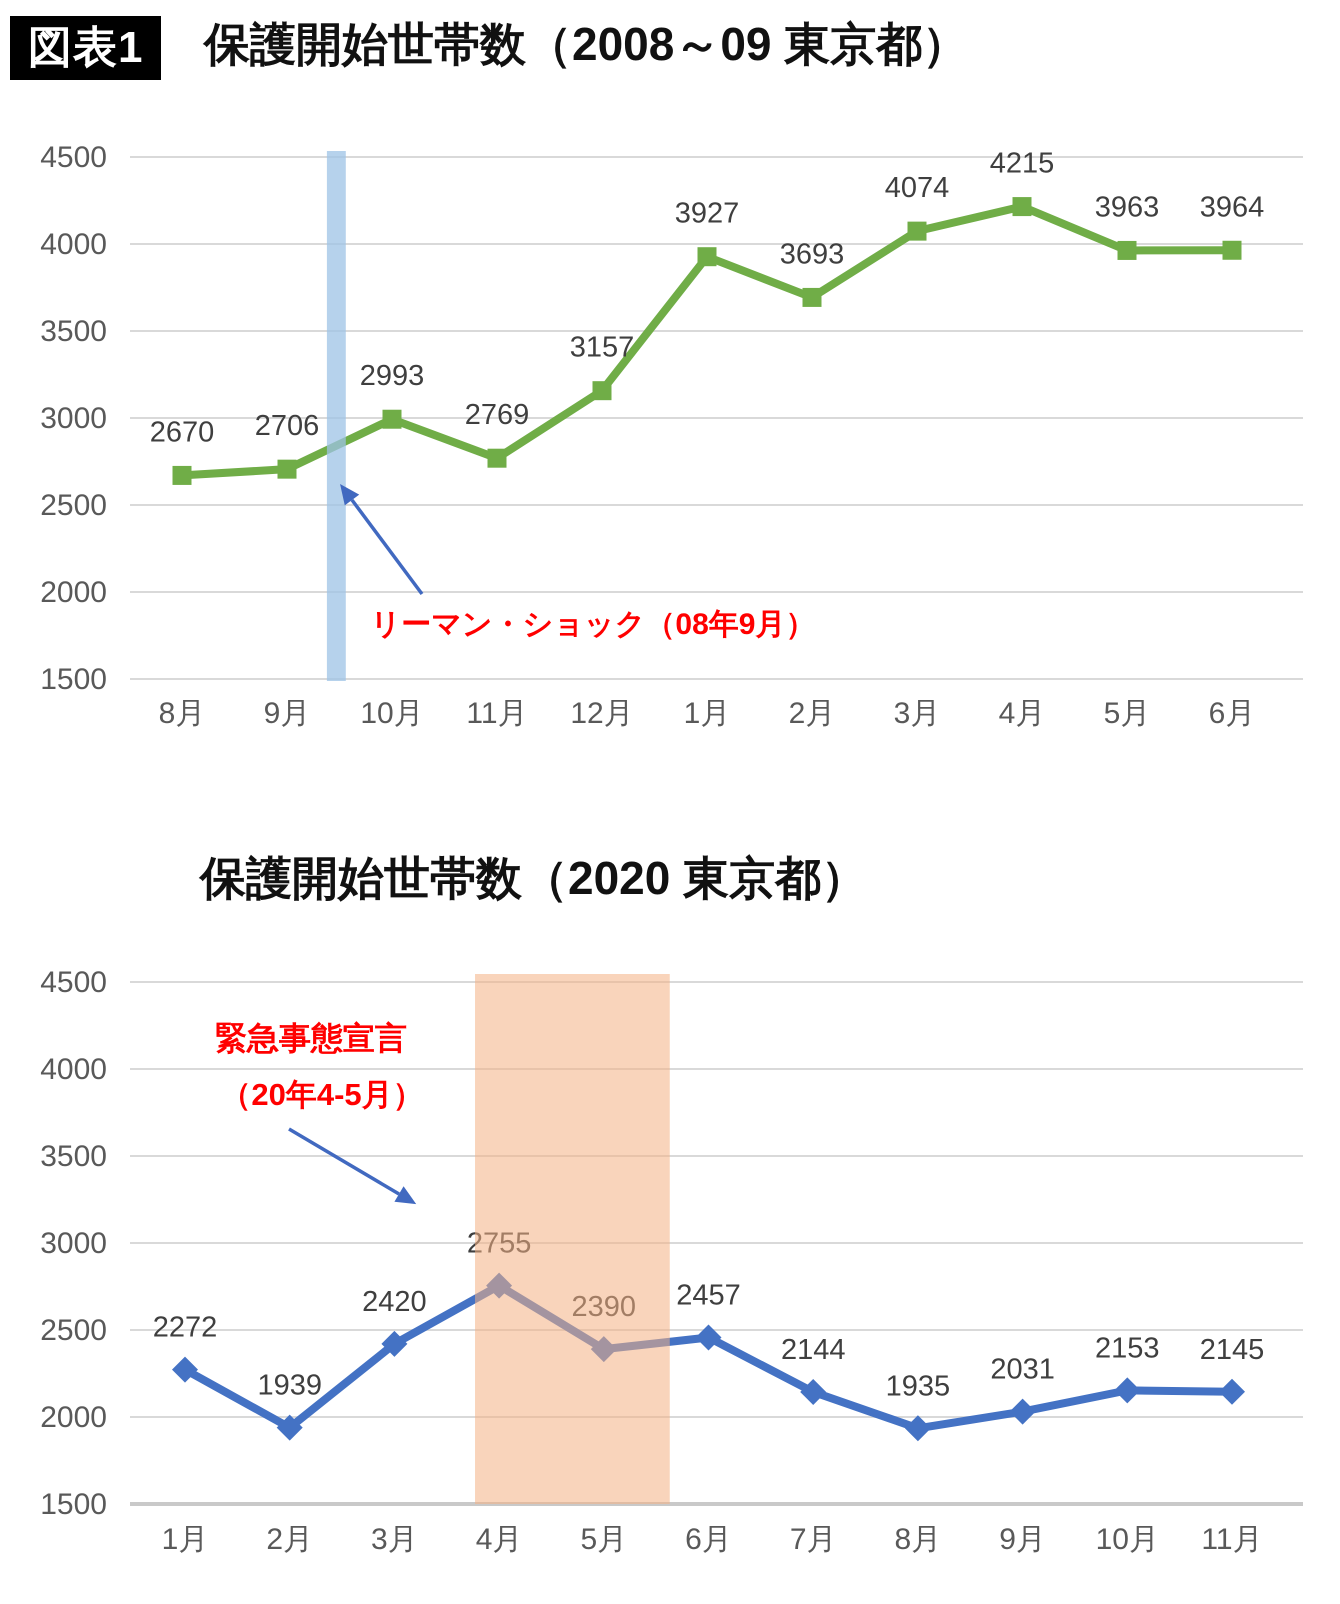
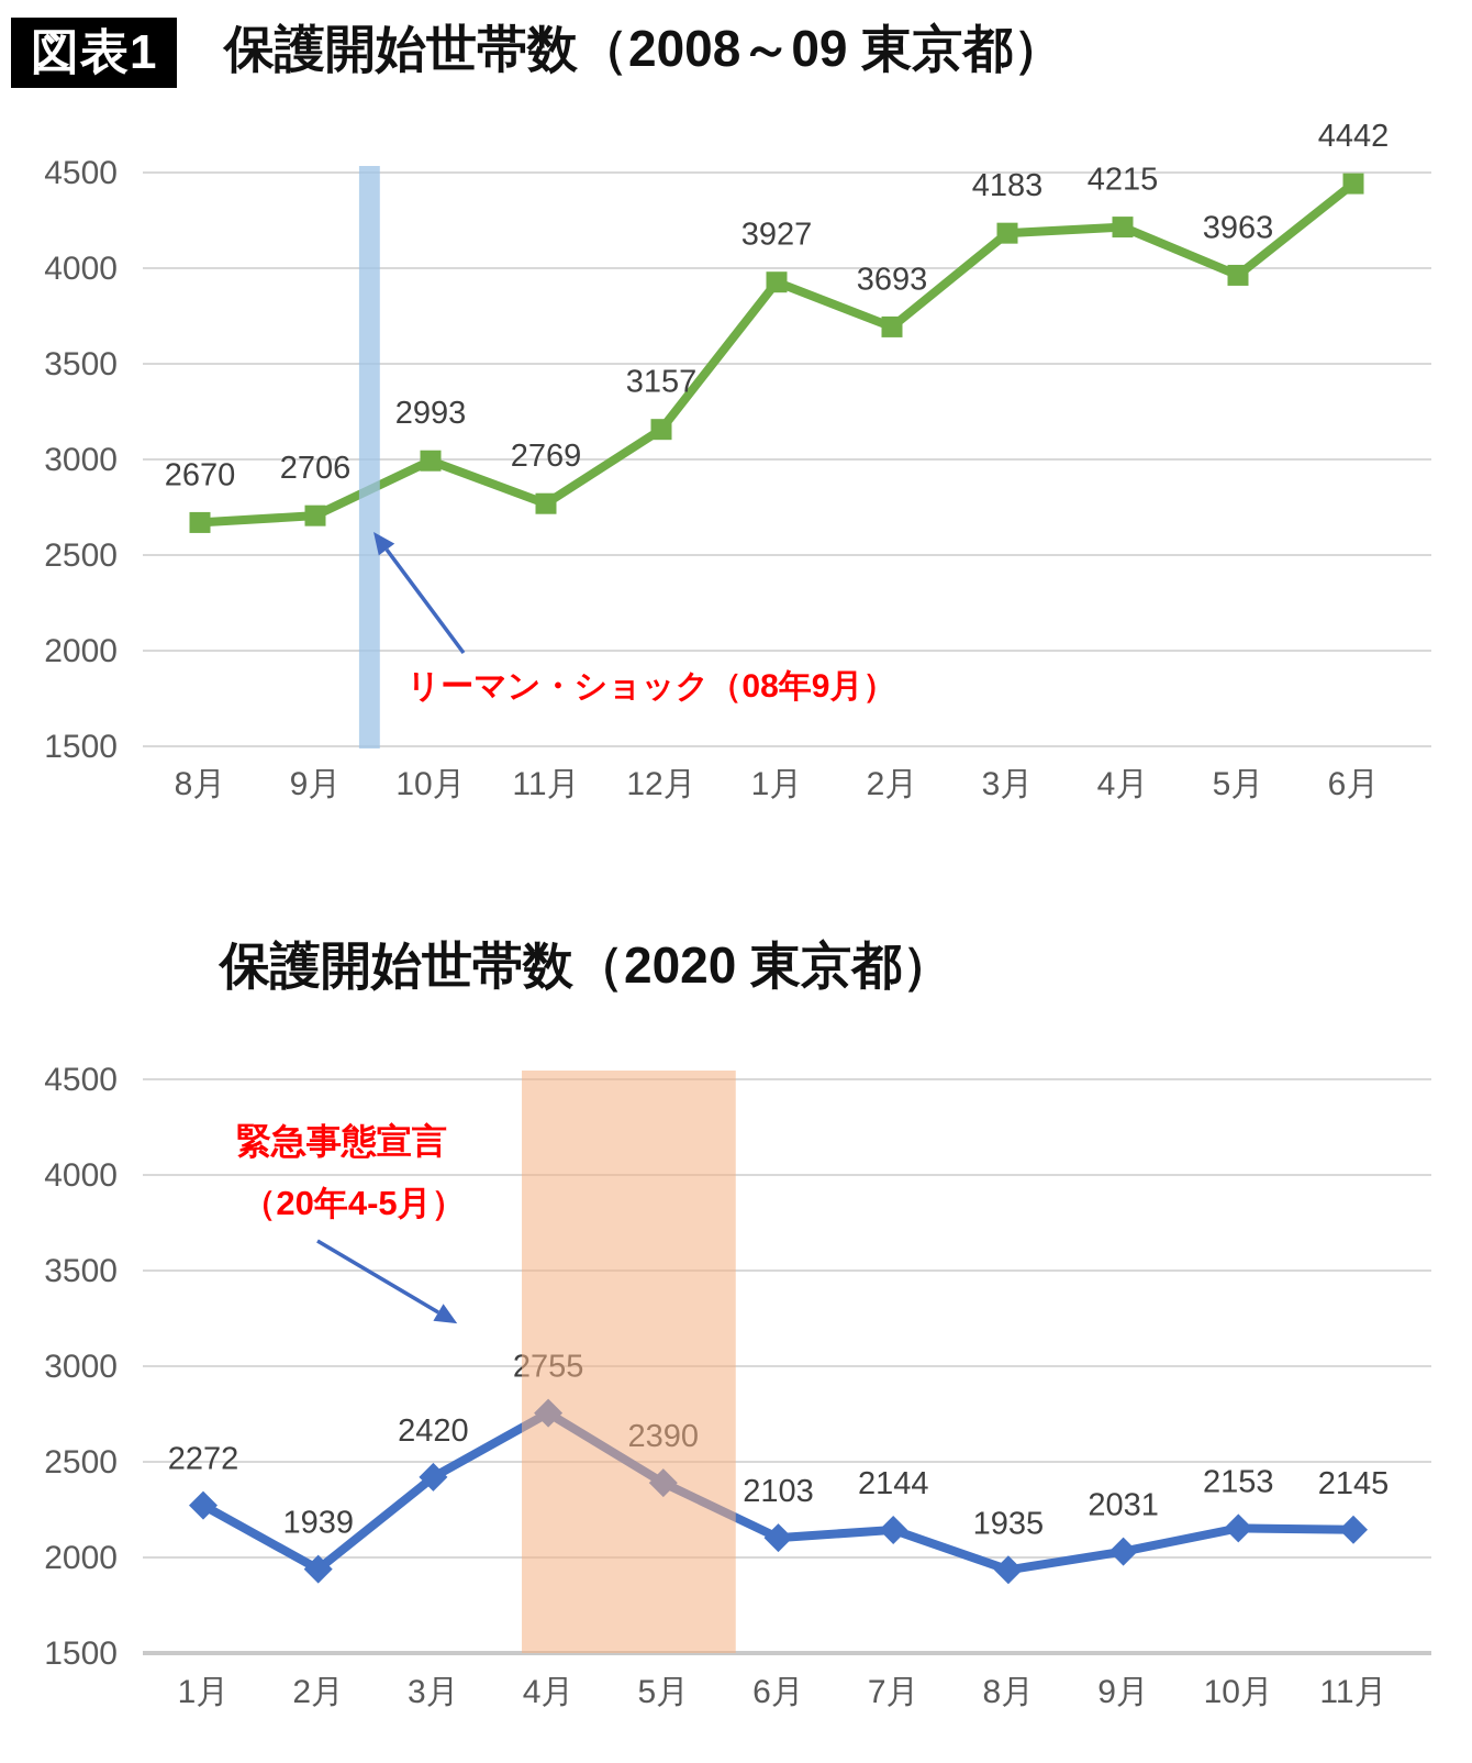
保護開始世帯数（2008～09 東京都）/3月: 4074 -> 4183
保護開始世帯数（2008～09 東京都）/6月: 3964 -> 4442
保護開始世帯数（2020 東京都）/6月: 2457 -> 2103
